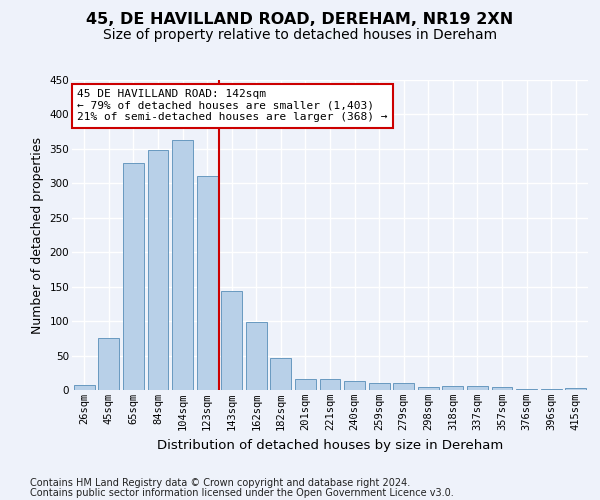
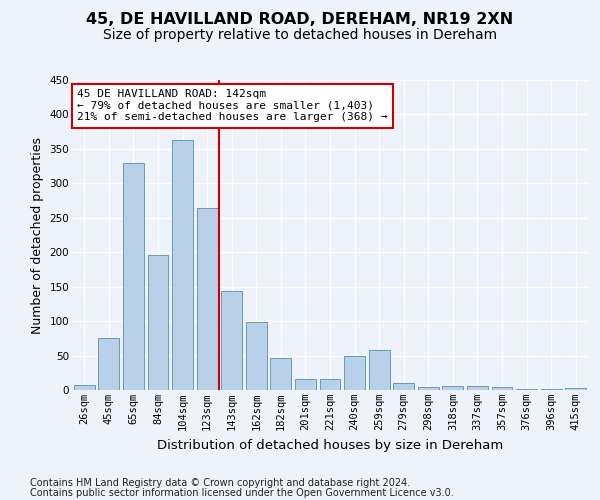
84sqm: 348 -> 196
123sqm: 311 -> 264
240sqm: 13 -> 50
259sqm: 10 -> 58
